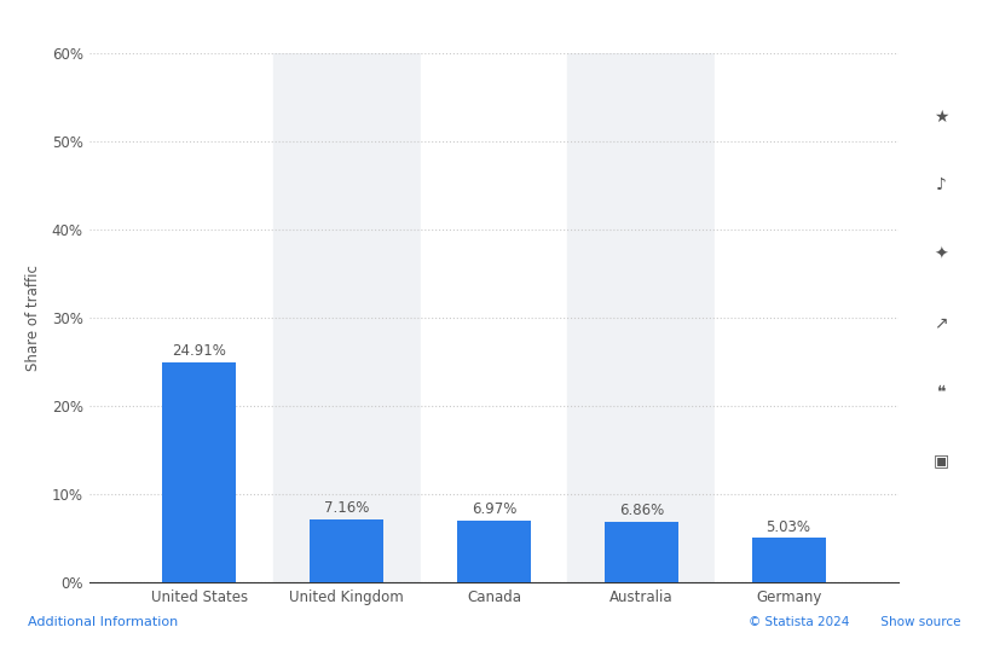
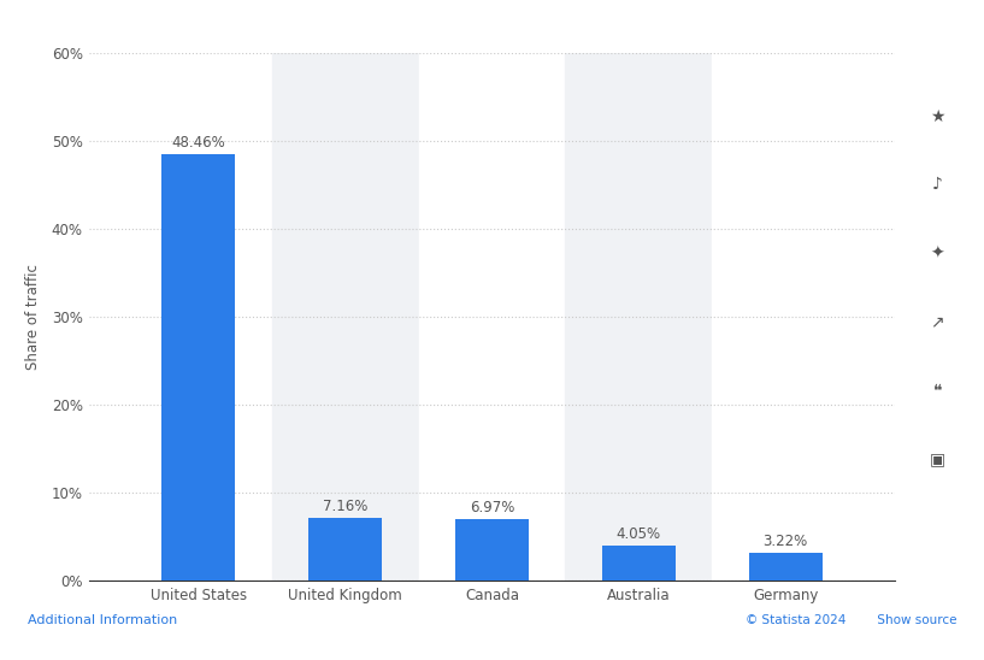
United States: 24.91% -> 48.46%
Australia: 6.86% -> 4.05%
Germany: 5.03% -> 3.22%
